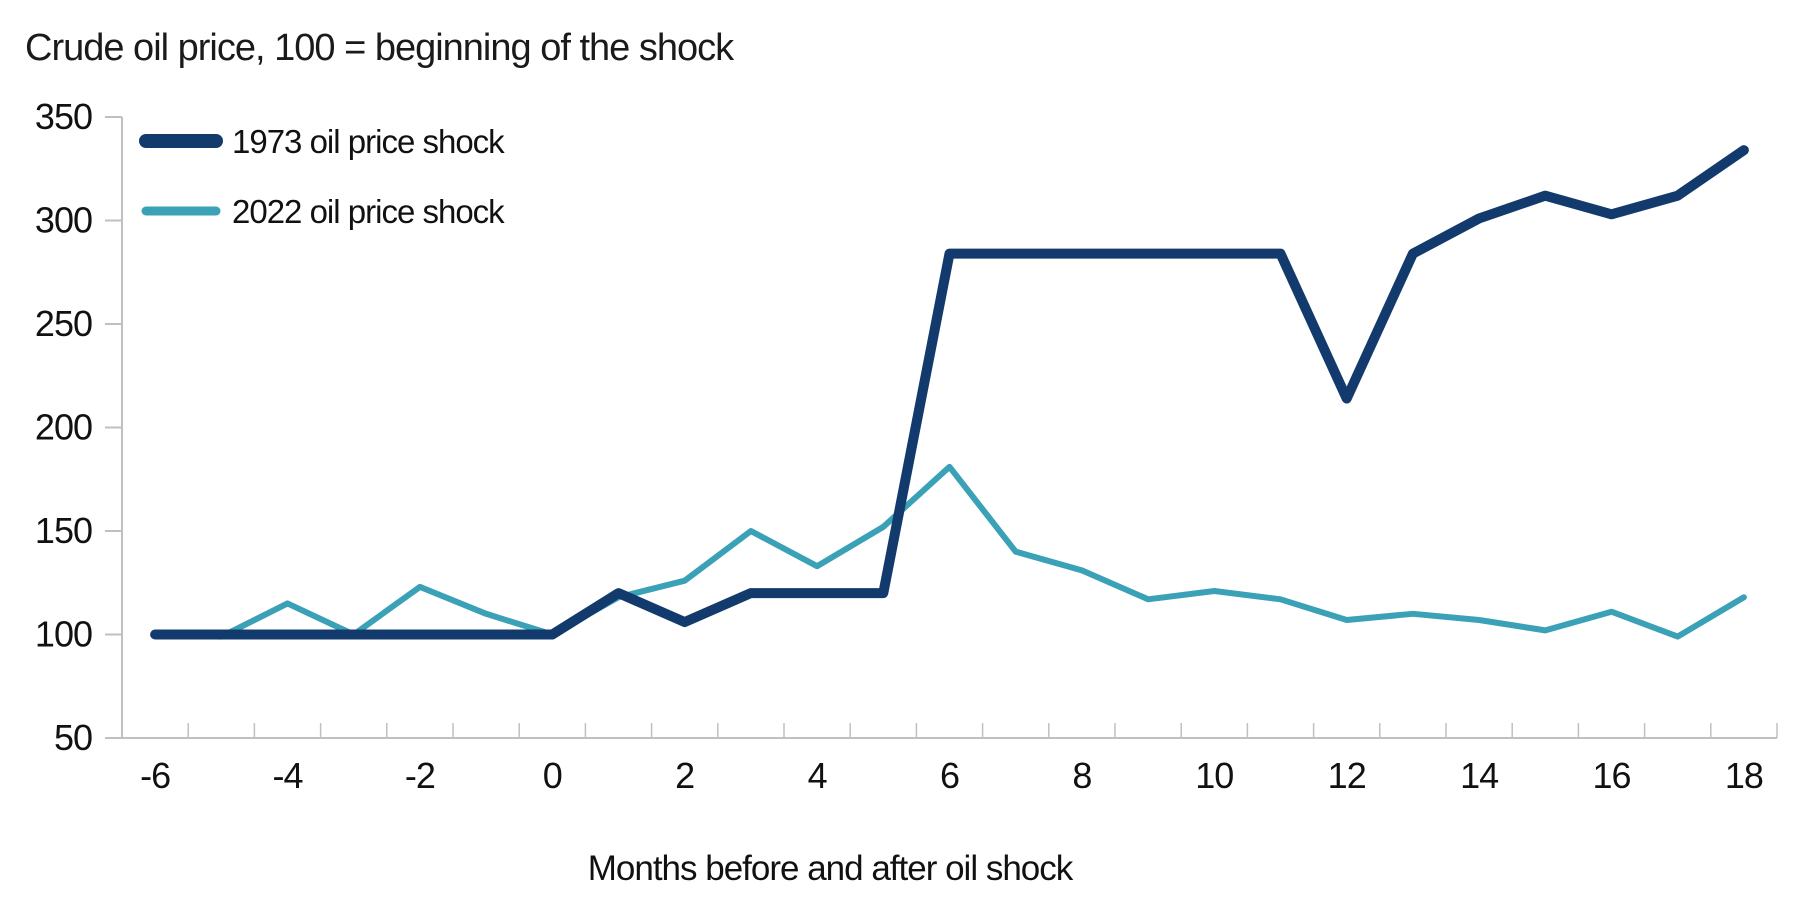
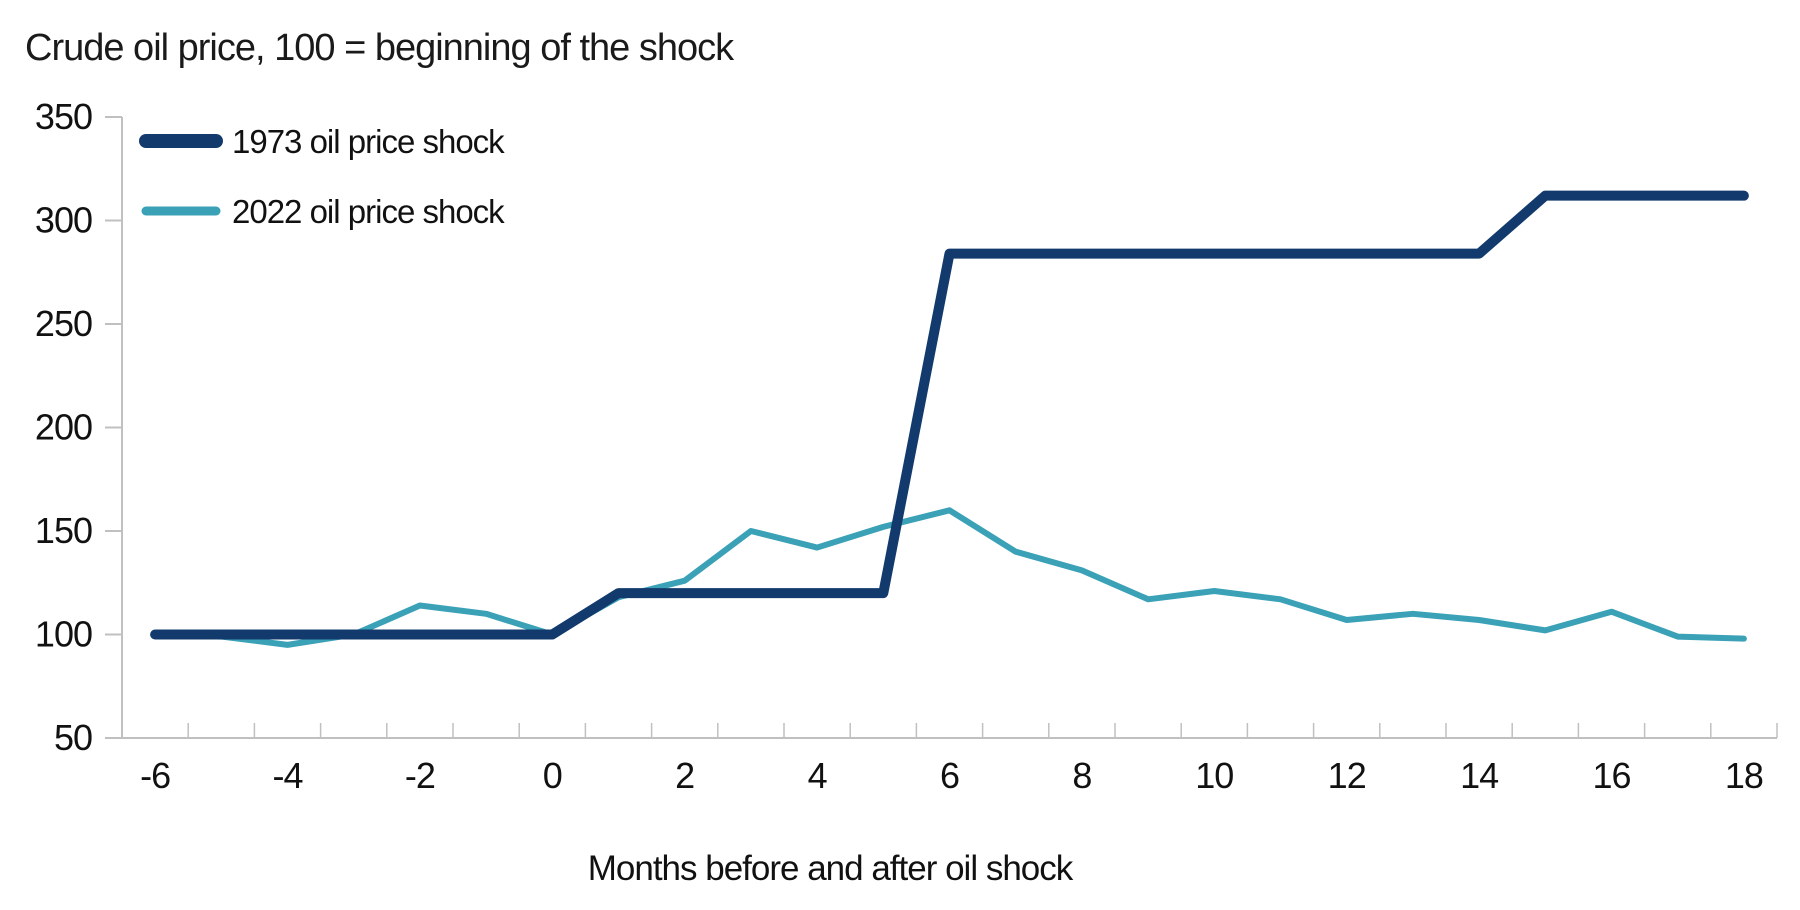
2022 oil price shock/-4: 115 -> 95
2022 oil price shock/-2: 123 -> 114
1973 oil price shock/2: 106 -> 120
2022 oil price shock/4: 133 -> 142
2022 oil price shock/6: 181 -> 160
1973 oil price shock/12: 214 -> 284
1973 oil price shock/14: 301 -> 284
1973 oil price shock/16: 303 -> 312
1973 oil price shock/18: 334 -> 312
2022 oil price shock/18: 118 -> 98
